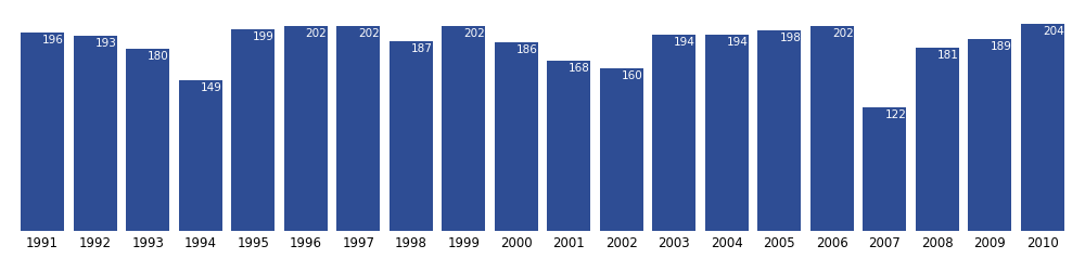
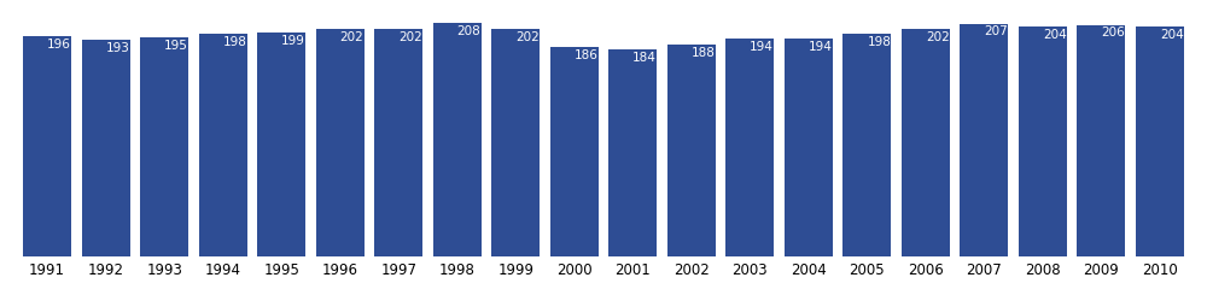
1993: 180 -> 195
1994: 149 -> 198
1998: 187 -> 208
2001: 168 -> 184
2002: 160 -> 188
2007: 122 -> 207
2008: 181 -> 204
2009: 189 -> 206
